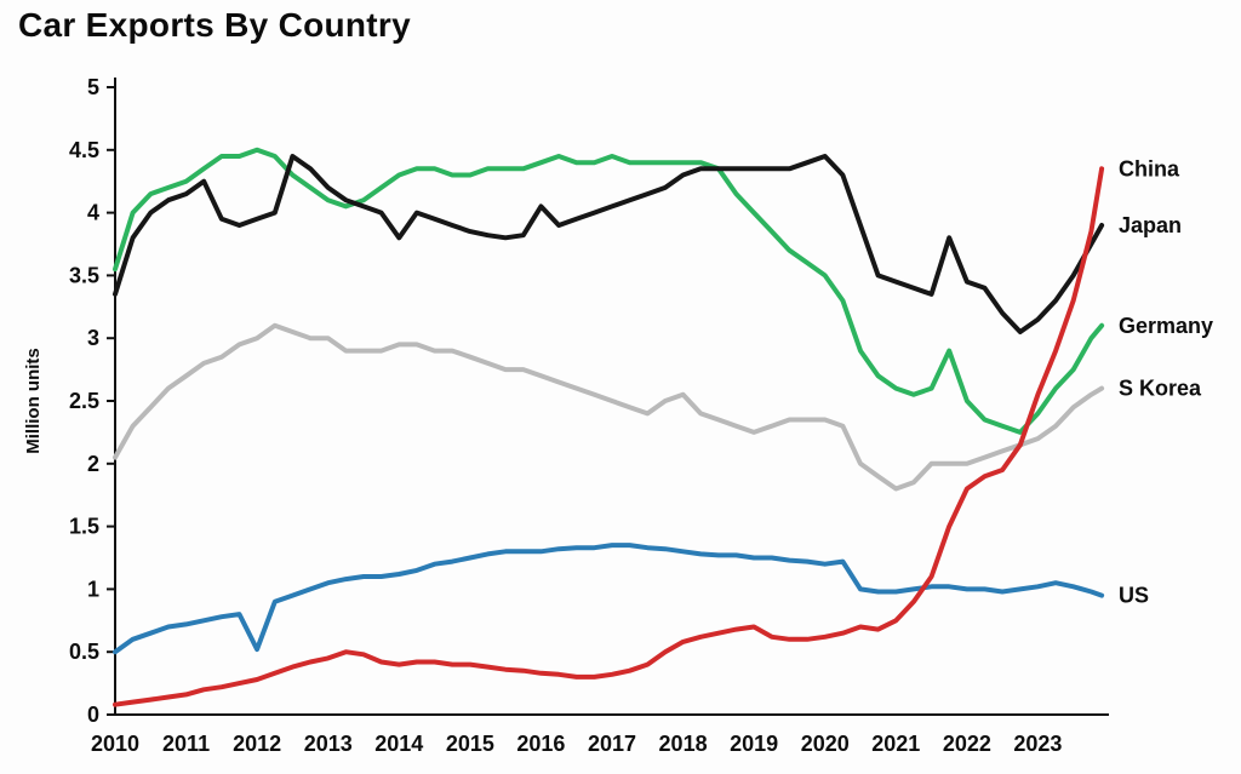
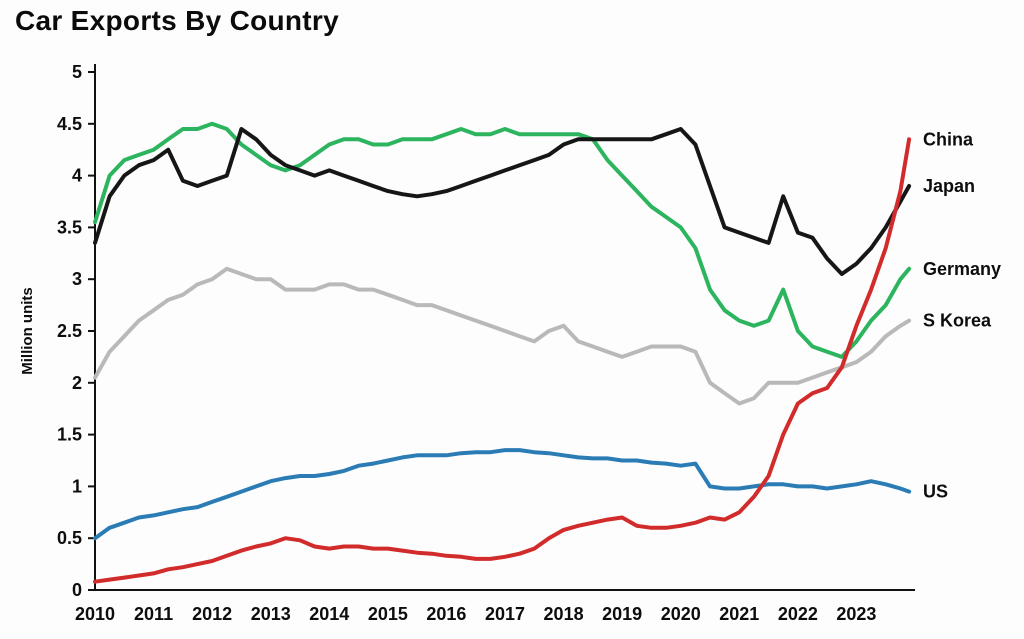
US/2012: 0.52 -> 0.85
Japan/2014: 3.80 -> 4.05
Japan/2016: 4.05 -> 3.85
